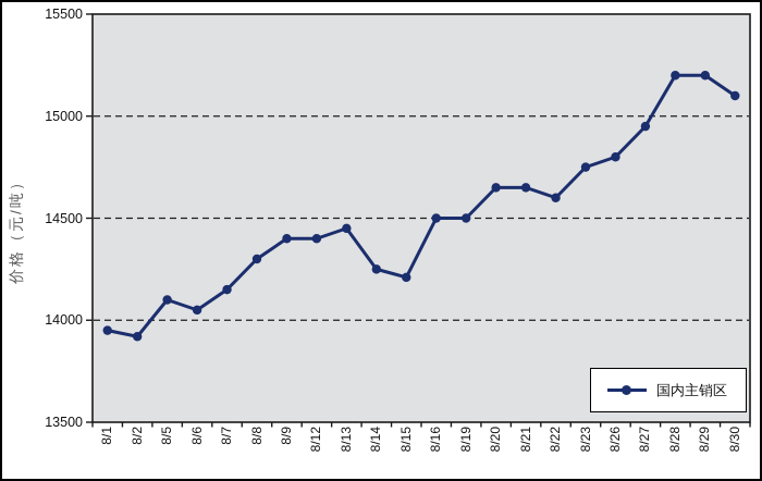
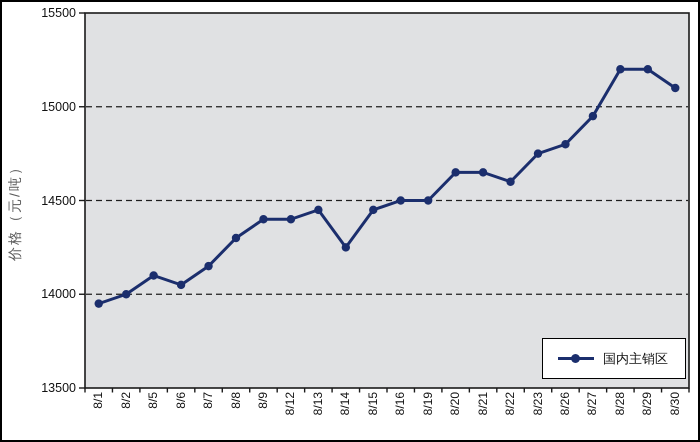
8/2: 13920 -> 14000
8/15: 14210 -> 14450
